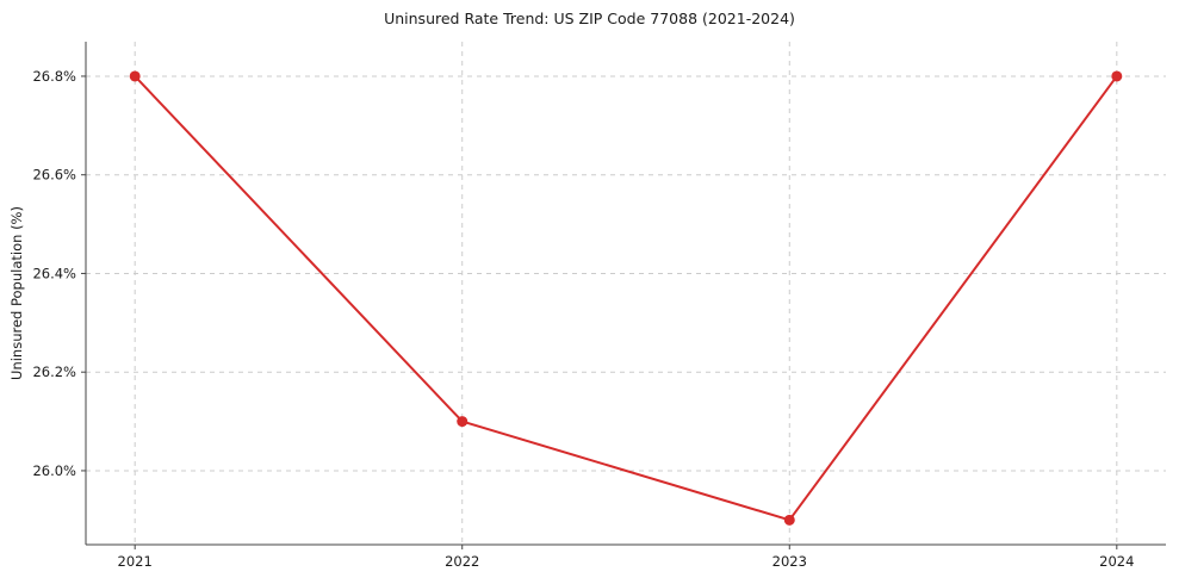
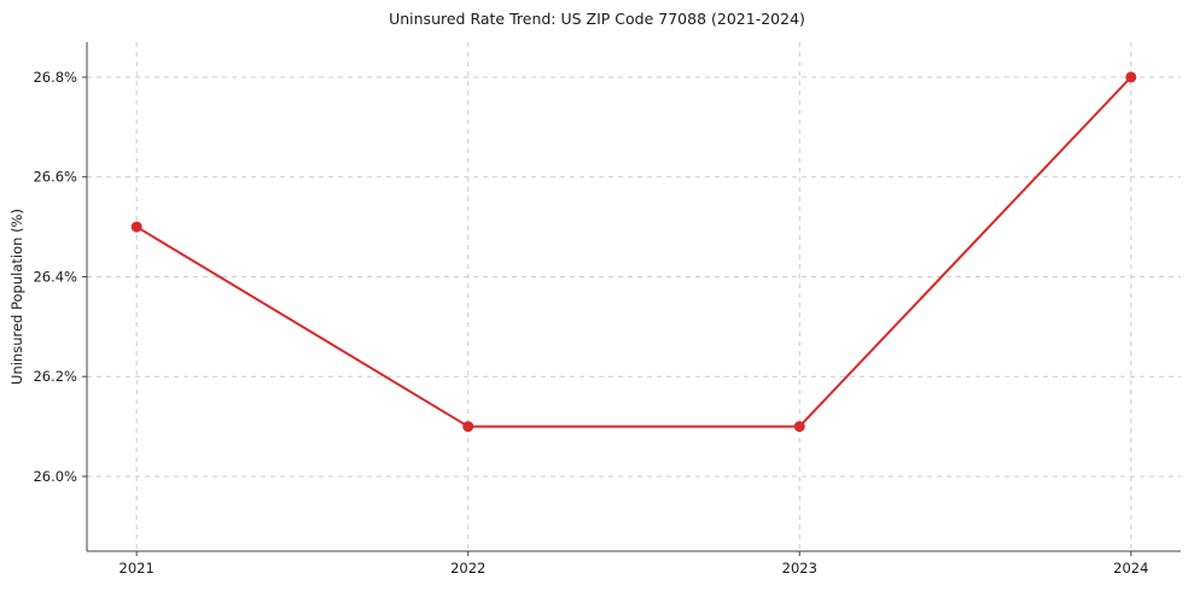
2021: 26.8% -> 26.5%
2023: 25.9% -> 26.1%
